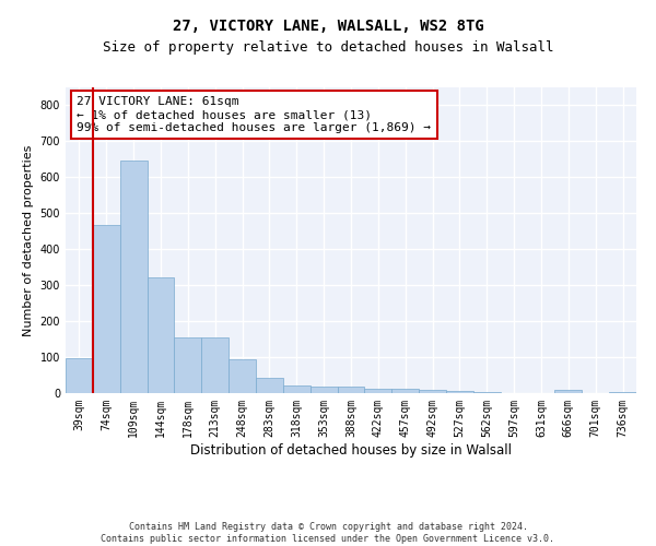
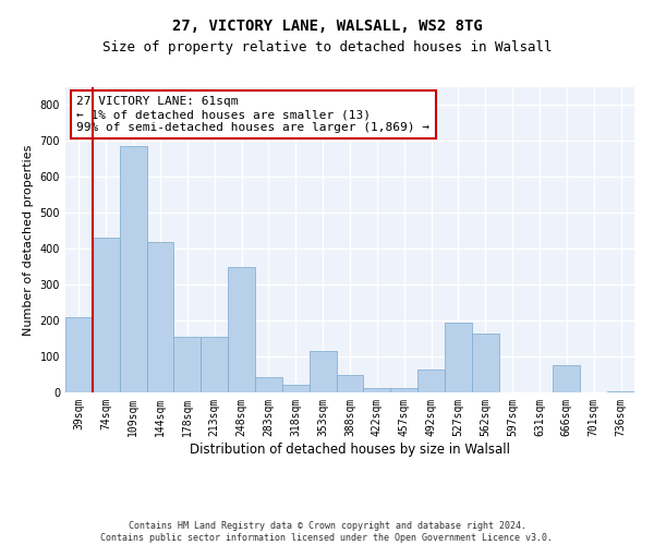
39sqm: 97 -> 210
74sqm: 468 -> 430
109sqm: 648 -> 685
144sqm: 322 -> 420
248sqm: 93 -> 350
353sqm: 18 -> 115
388sqm: 18 -> 50
492sqm: 8 -> 65
527sqm: 5 -> 195
562sqm: 2 -> 165
666sqm: 8 -> 75
